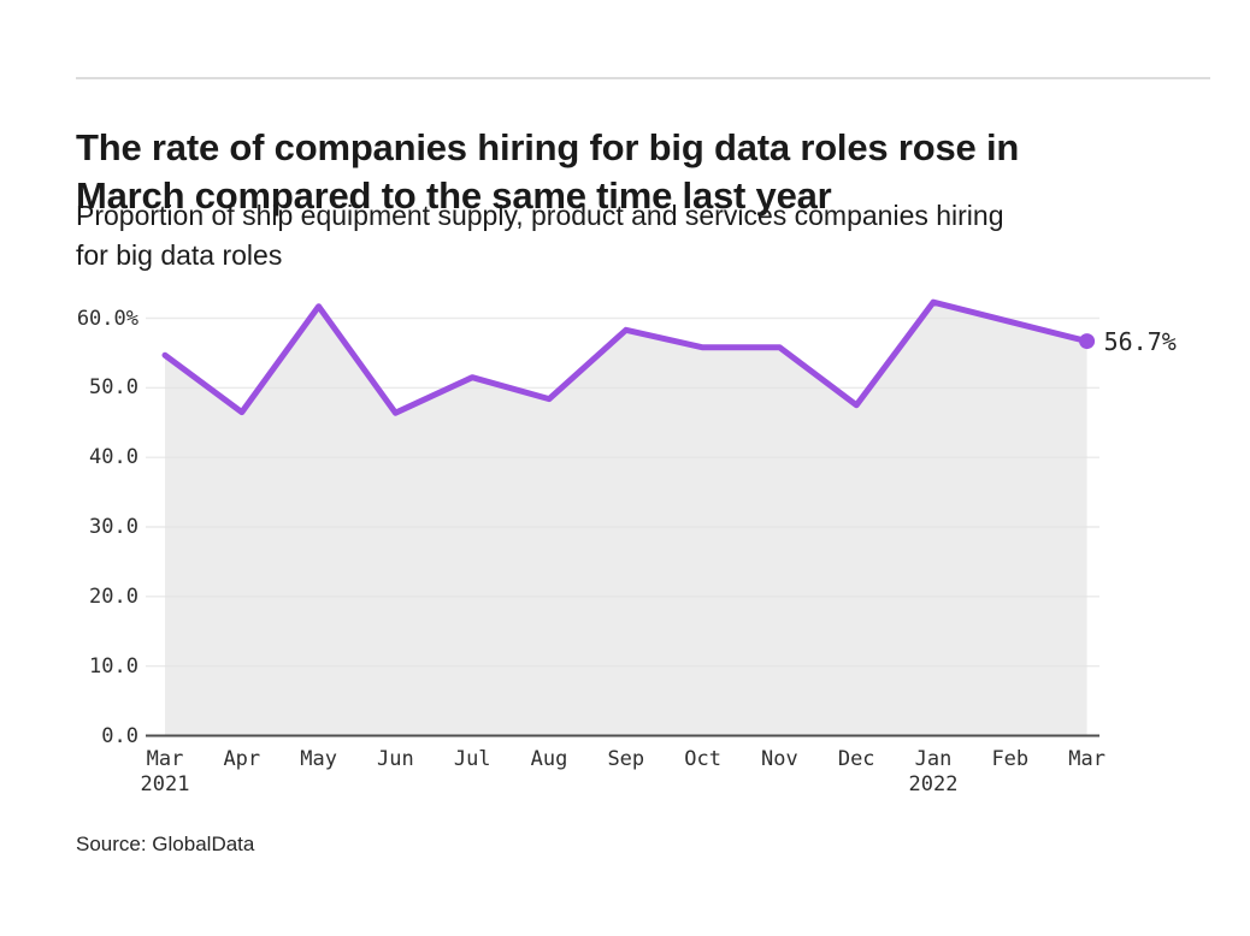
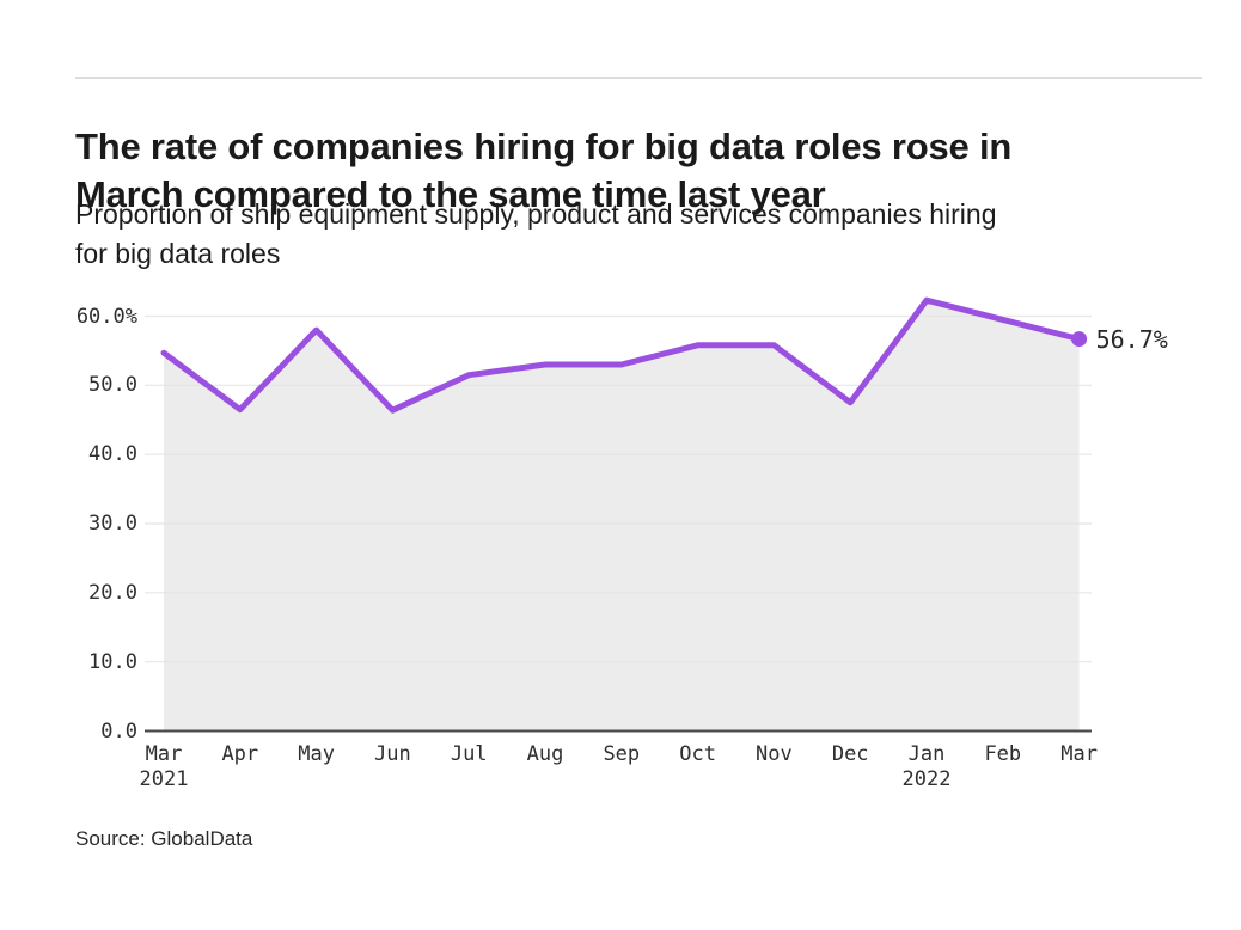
May: 62% -> 58%
Aug: 48% -> 53%
Sep: 58% -> 53%
